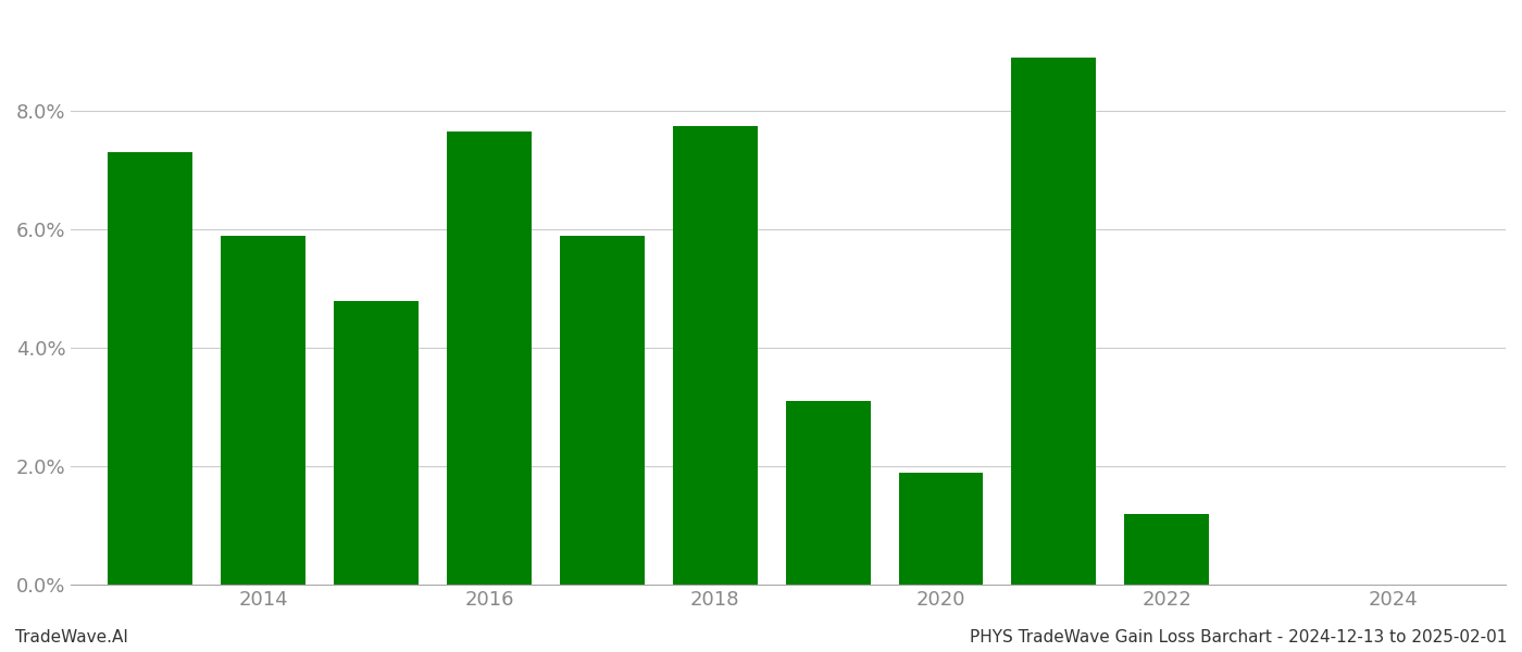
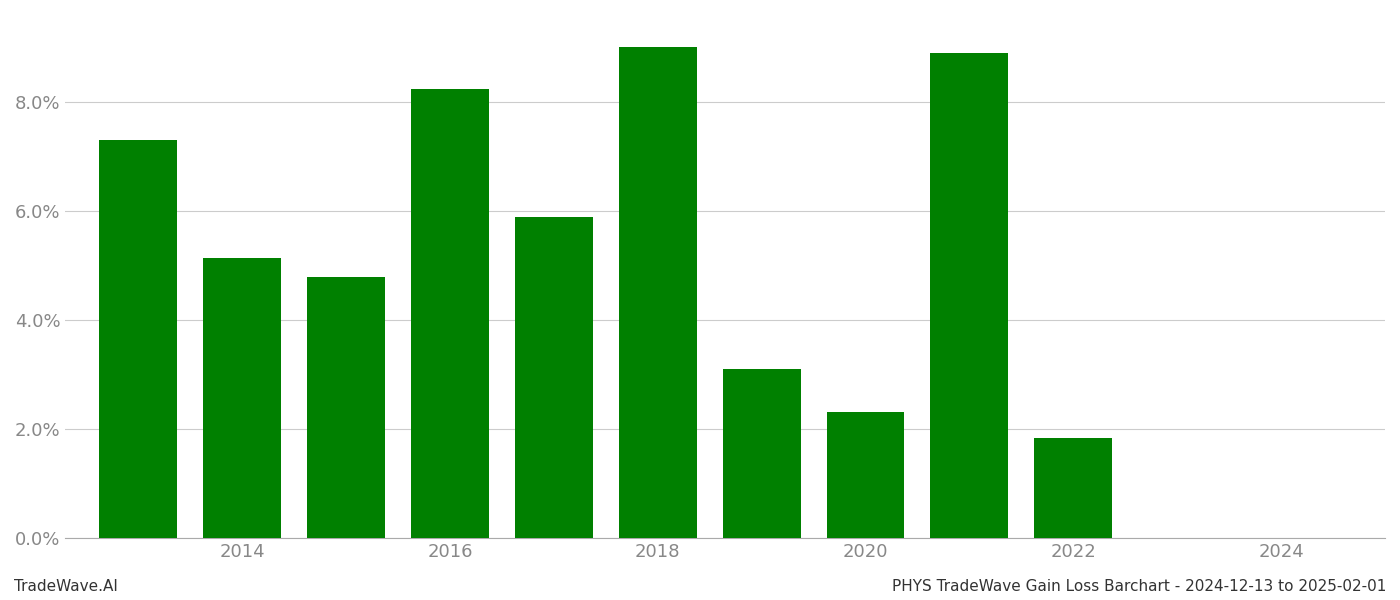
2014: 5.90% -> 5.14%
2016: 7.65% -> 8.24%
2018: 7.75% -> 9.02%
2020: 1.90% -> 2.32%
2022: 1.20% -> 1.84%
